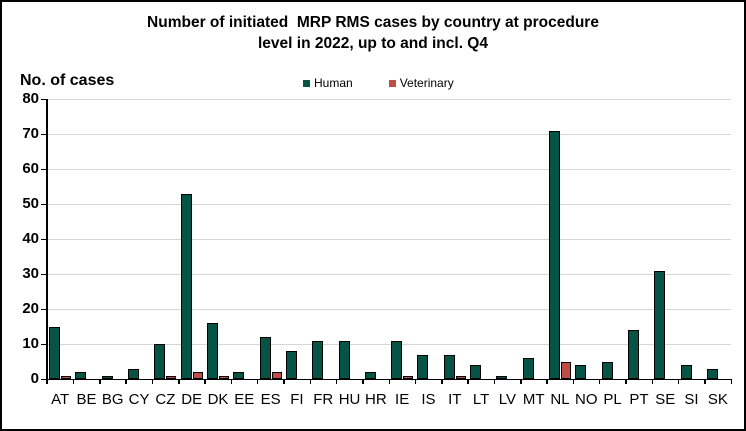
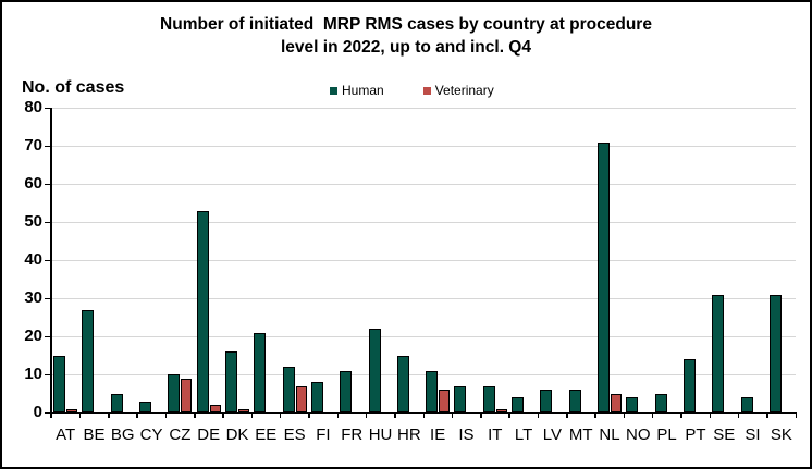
Human/BE: 2 -> 27
Human/BG: 1 -> 5
Veterinary/CZ: 1 -> 9
Human/EE: 2 -> 21
Veterinary/ES: 2 -> 7
Human/HU: 11 -> 22
Human/HR: 2 -> 15
Veterinary/IE: 1 -> 6
Human/LV: 1 -> 6
Human/SK: 3 -> 31
